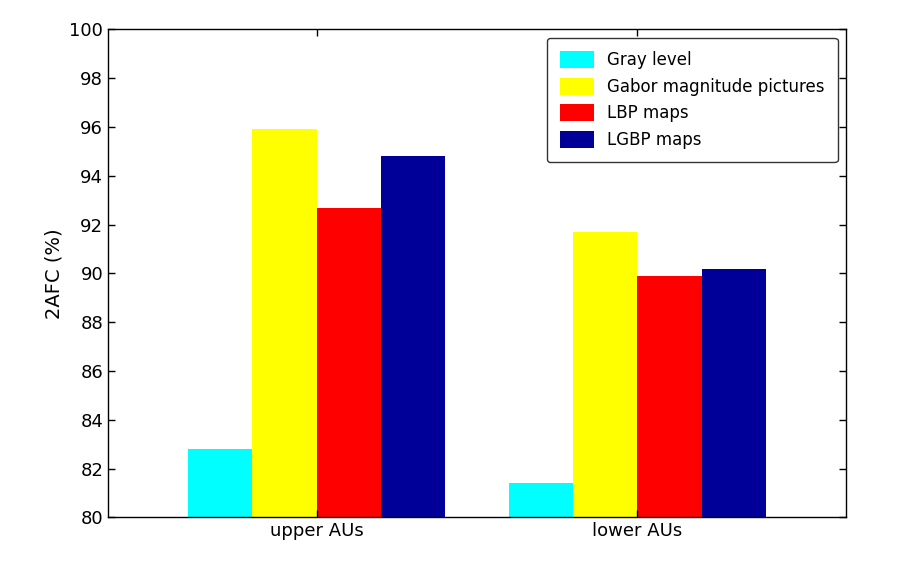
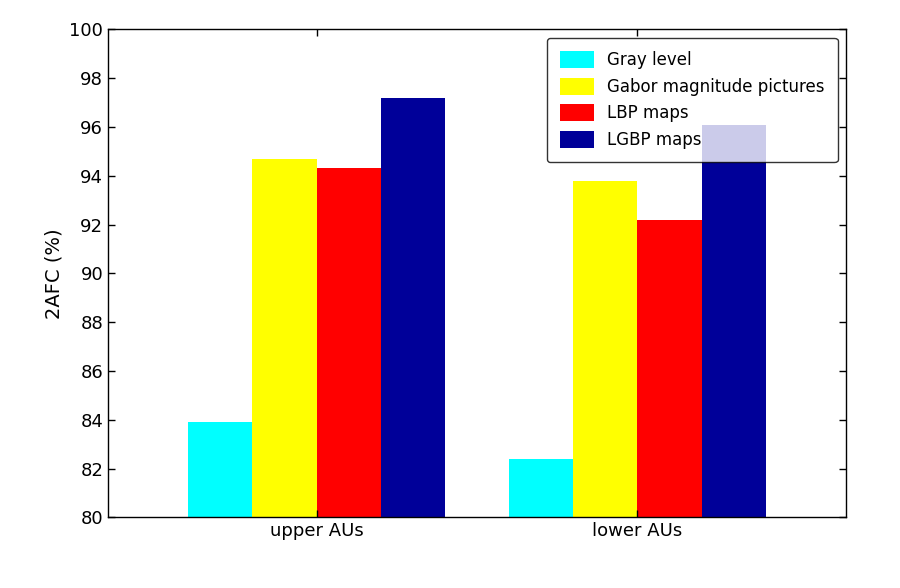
Gray level/upper AUs: 82.8 -> 83.9
Gabor magnitude pictures/upper AUs: 95.9 -> 94.7
LBP maps/upper AUs: 92.7 -> 94.3
LGBP maps/upper AUs: 94.8 -> 97.2
Gray level/lower AUs: 81.4 -> 82.4
Gabor magnitude pictures/lower AUs: 91.7 -> 93.8
LBP maps/lower AUs: 89.9 -> 92.2
LGBP maps/lower AUs: 90.2 -> 96.1
